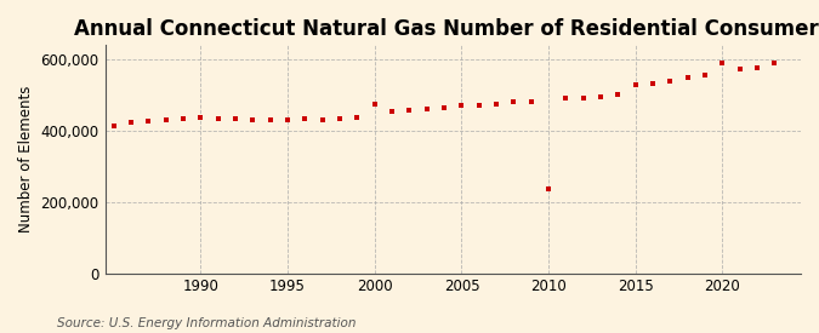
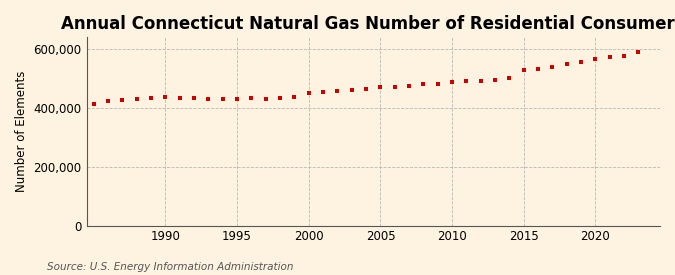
2000: 475,000 -> 452,000
2010: 235,000 -> 487,000
2020: 590,000 -> 565,000
